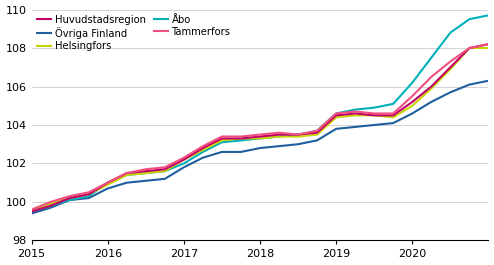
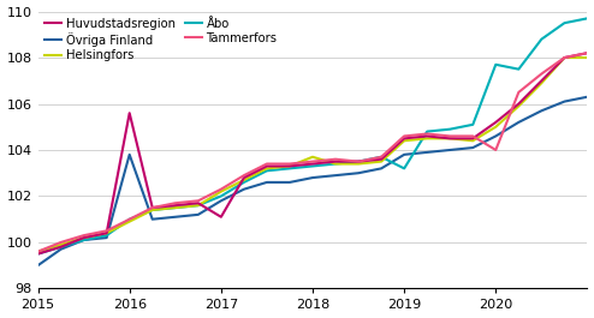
Övriga Finland/2015: 99.4 -> 99.0
Huvudstadsregion/2016: 101.0 -> 105.6
Övriga Finland/2016: 100.7 -> 103.8
Huvudstadsregion/2017: 102.2 -> 101.1
Helsingfors/2018: 103.3 -> 103.7
Åbo/2019: 104.6 -> 103.2
Tammerfors/2020: 105.5 -> 104.0
Åbo/2020: 106.2 -> 107.7
